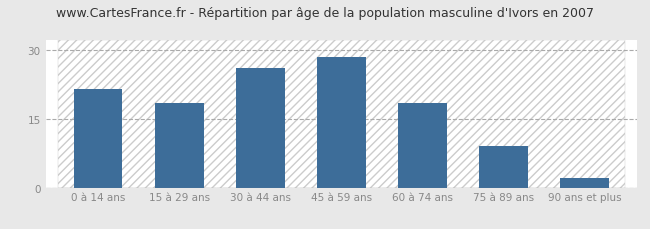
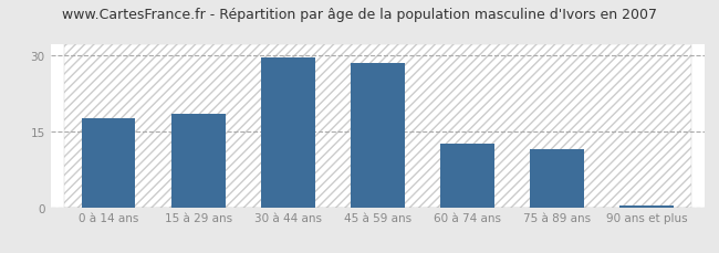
0 à 14 ans: 21.5 -> 17.5
30 à 44 ans: 26.0 -> 29.5
60 à 74 ans: 18.5 -> 12.5
75 à 89 ans: 9.0 -> 11.5
90 ans et plus: 2.0 -> 0.3
